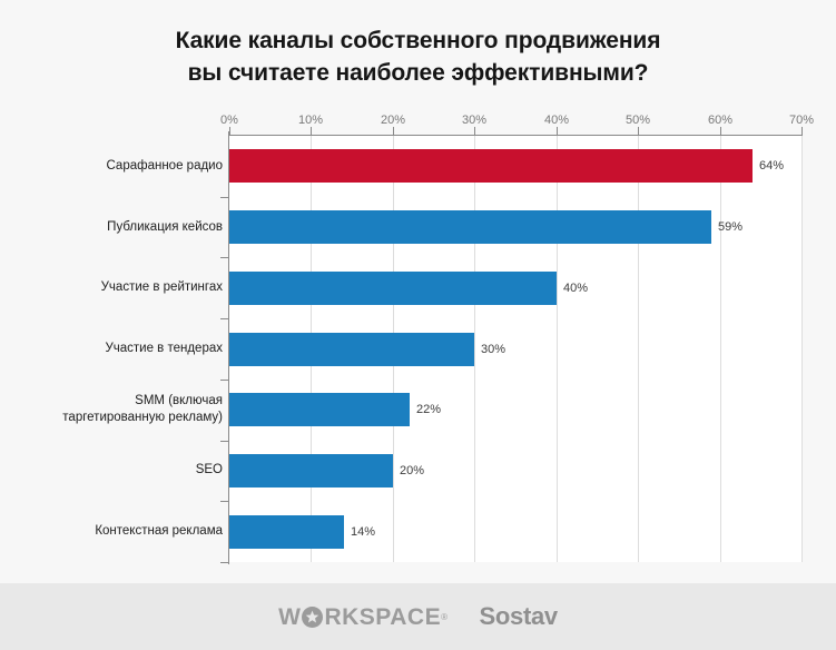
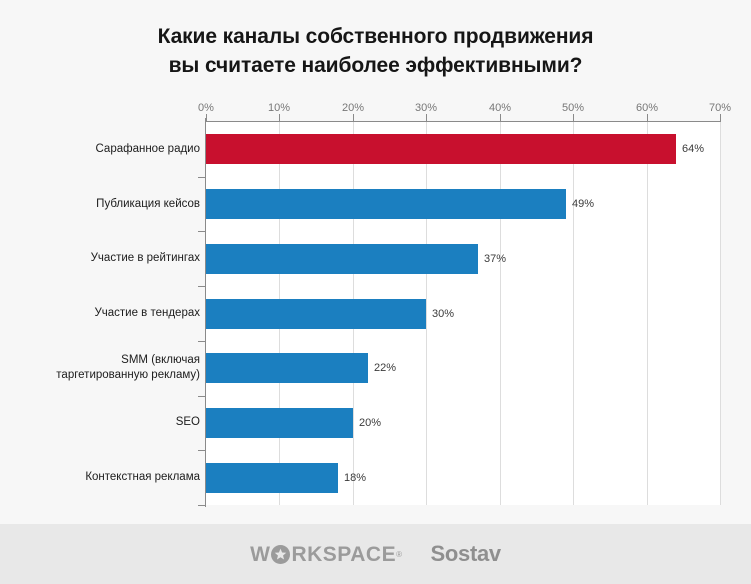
Публикация кейсов: 59% -> 49%
Участие в рейтингах: 40% -> 37%
Контекстная реклама: 14% -> 18%
